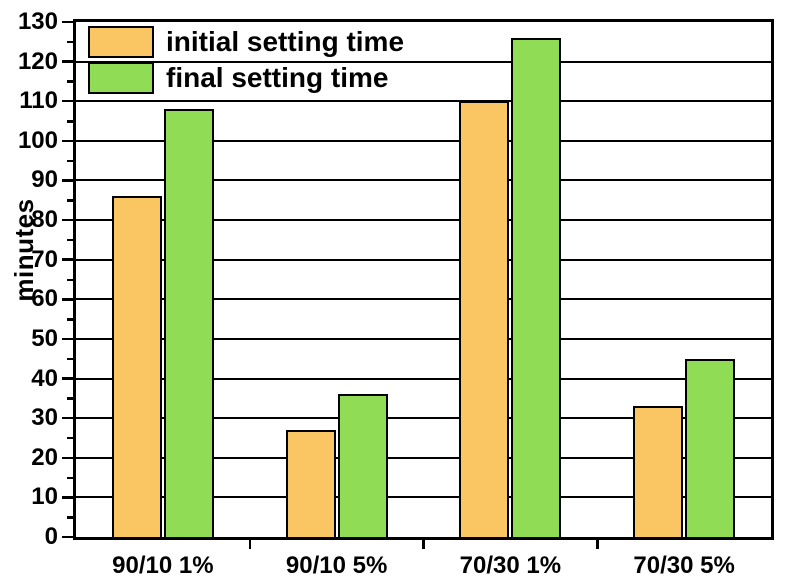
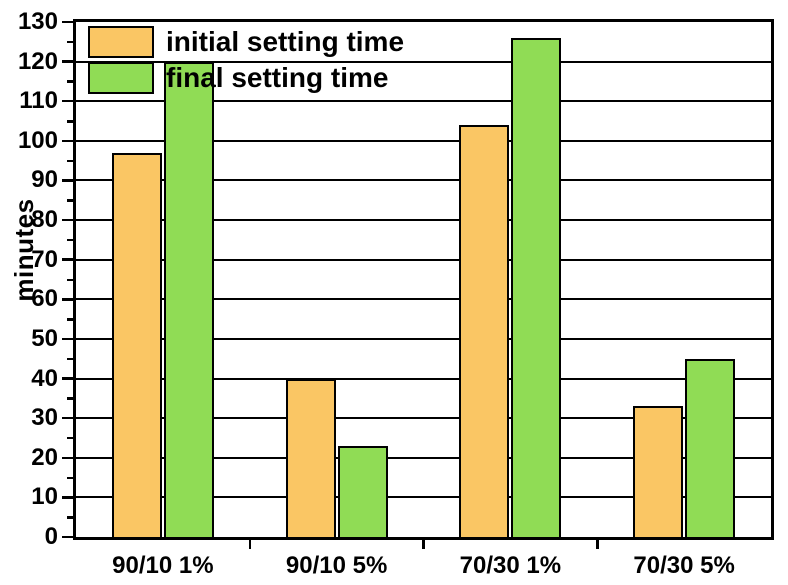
initial setting time/90/10 1%: 86 -> 97
final setting time/90/10 1%: 108 -> 120
initial setting time/90/10 5%: 27 -> 40
final setting time/90/10 5%: 36 -> 23
initial setting time/70/30 1%: 110 -> 104
